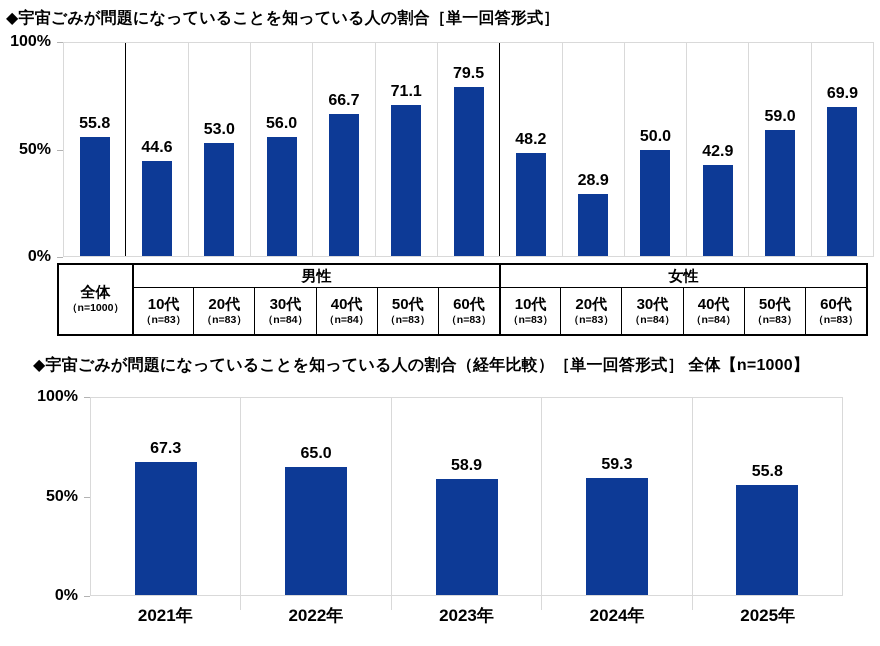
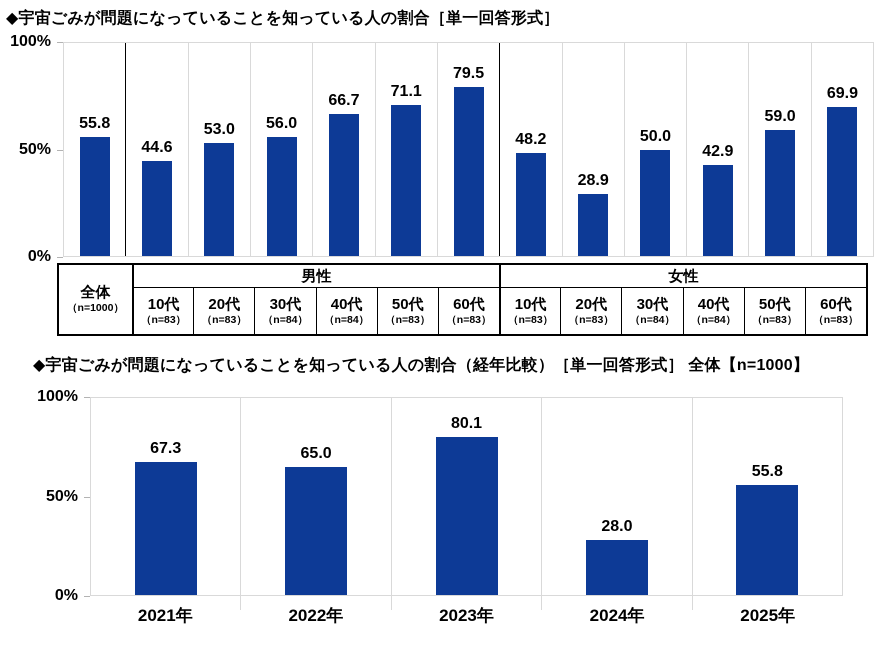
◆宇宙ごみが問題になっていることを知っている人の割合（経年比較）［単一回答形式］ 全体【n=1000】/2023年: 58.9 -> 80.1
◆宇宙ごみが問題になっていることを知っている人の割合（経年比較）［単一回答形式］ 全体【n=1000】/2024年: 59.3 -> 28.0
